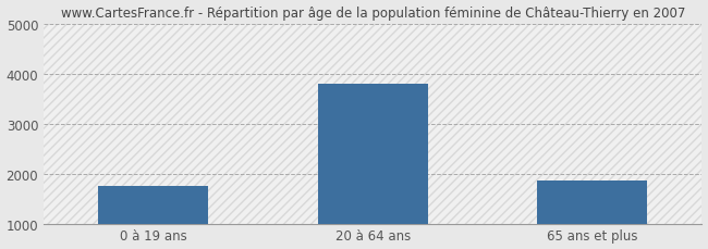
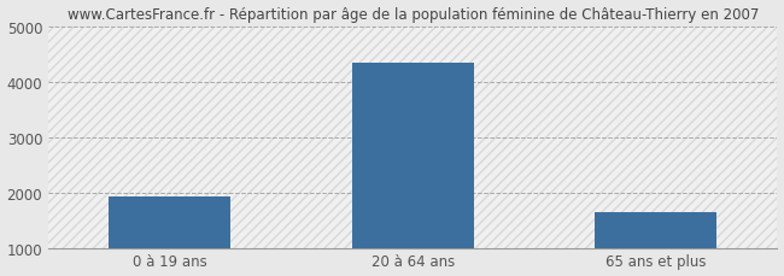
0 à 19 ans: 1750 -> 1920
20 à 64 ans: 3800 -> 4340
65 ans et plus: 1850 -> 1640
